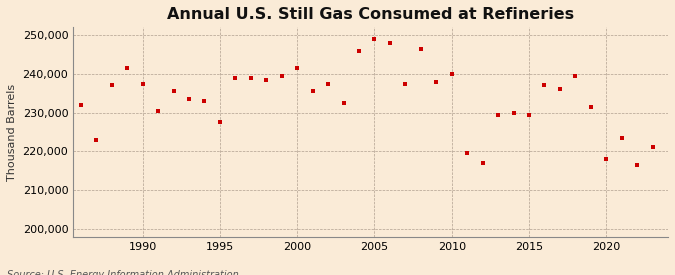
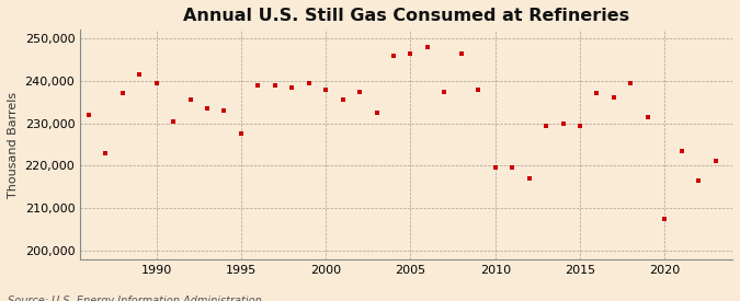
1990: 237,500 -> 239,500
2000: 241,500 -> 238,000
2005: 249,000 -> 246,500
2010: 240,000 -> 219,500
2020: 218,000 -> 207,500
